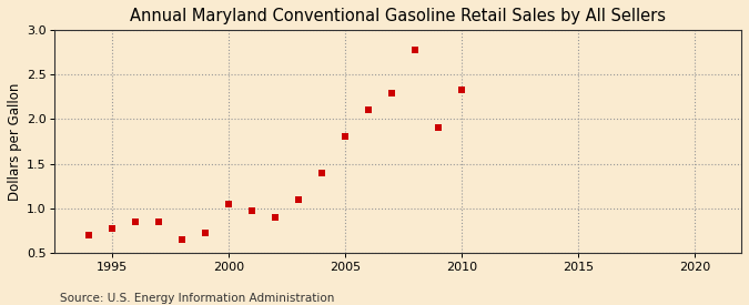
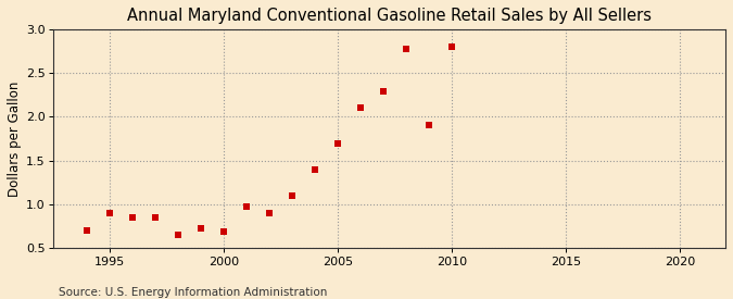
1995: 0.77 -> 0.90
2000: 1.05 -> 0.68
2005: 1.80 -> 1.70
2010: 2.33 -> 2.80
